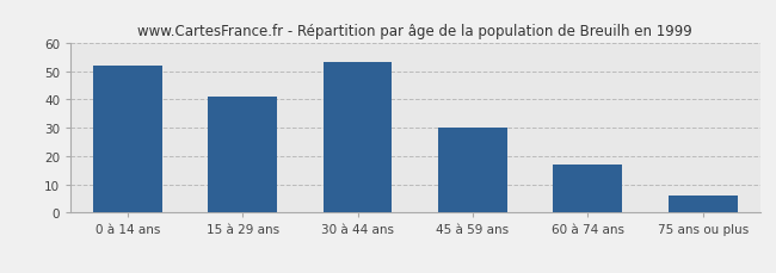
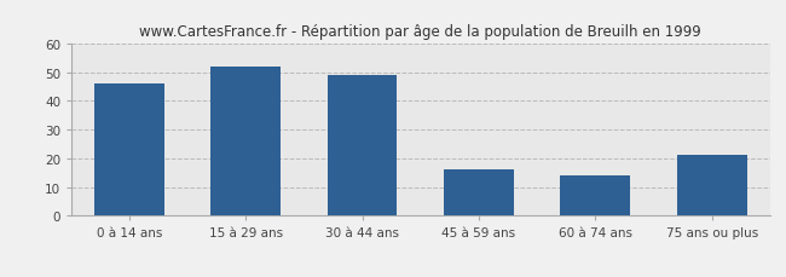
0 à 14 ans: 52 -> 46
15 à 29 ans: 41 -> 52
30 à 44 ans: 53 -> 49
45 à 59 ans: 30 -> 16
60 à 74 ans: 17 -> 14
75 ans ou plus: 6 -> 21
